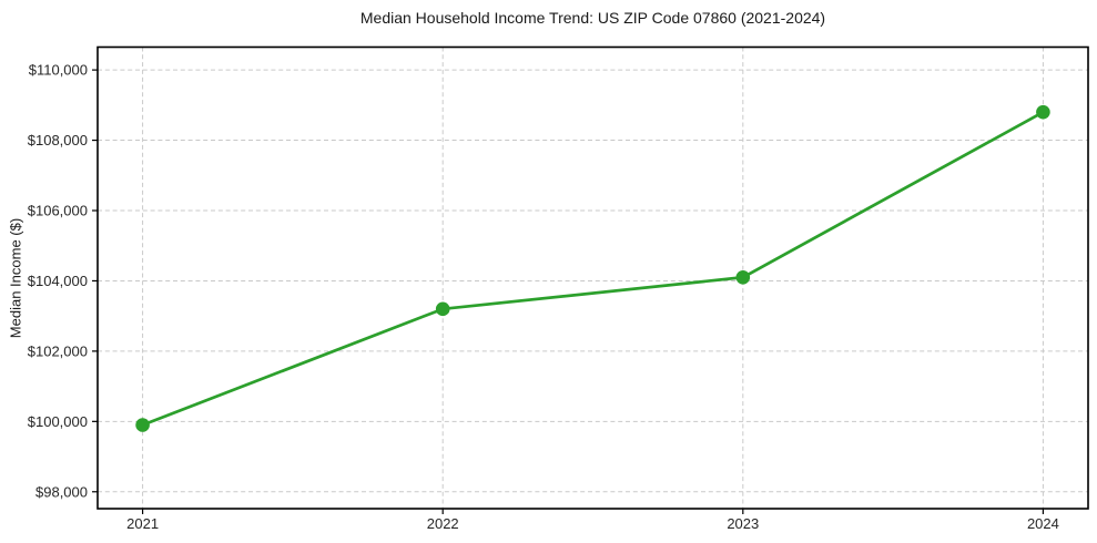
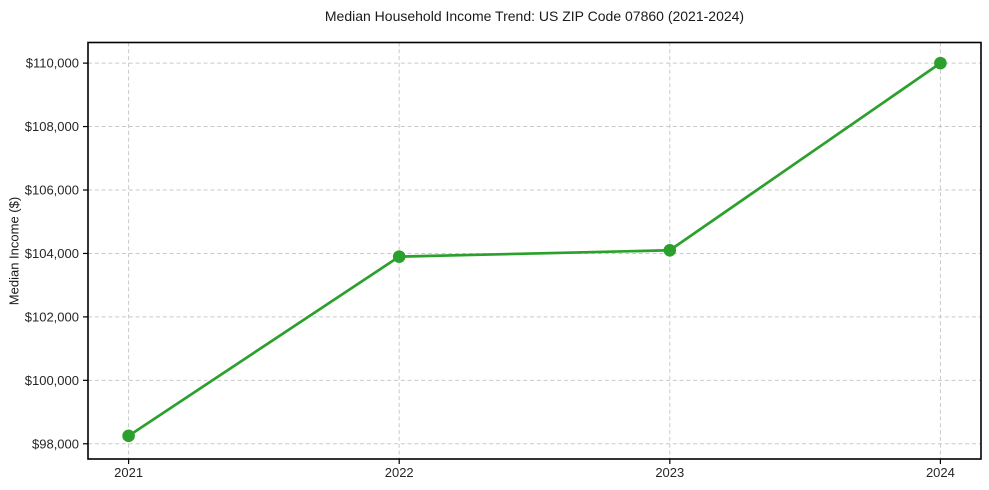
2021: $99900 -> $98200
2022: $103200 -> $103900
2024: $108800 -> $110000
